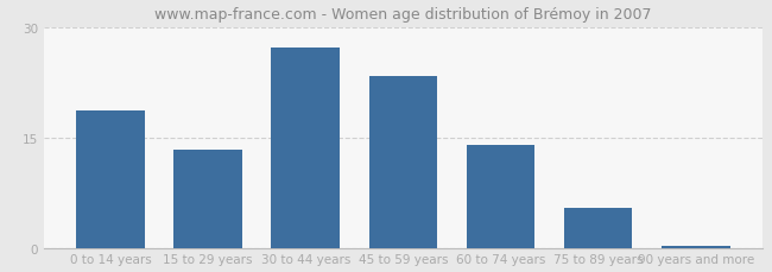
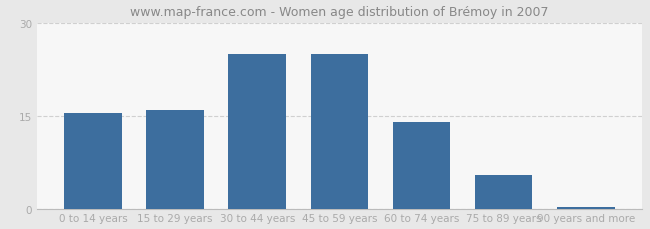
0 to 14 years: 18.6 -> 15.5
15 to 29 years: 13.4 -> 16.0
30 to 44 years: 27.2 -> 25.0
45 to 59 years: 23.4 -> 25.0
